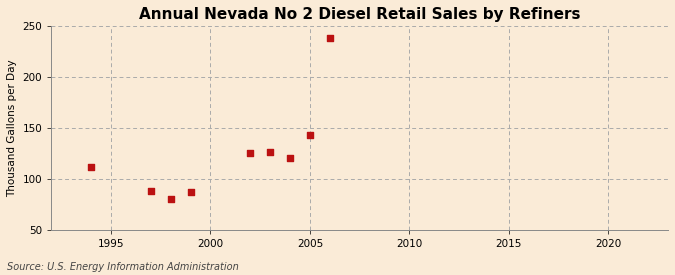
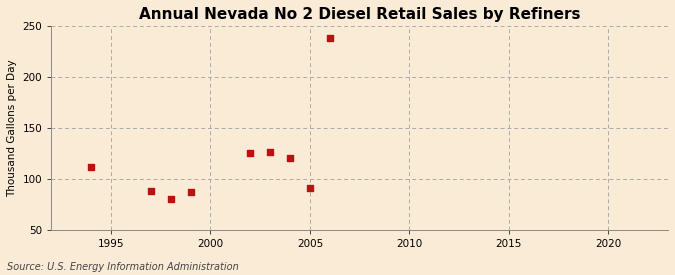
2005: 143 -> 91
